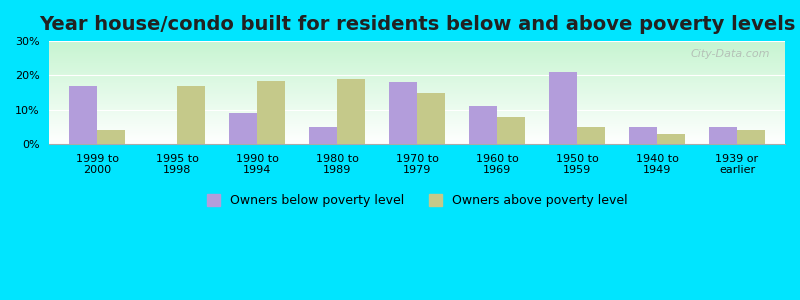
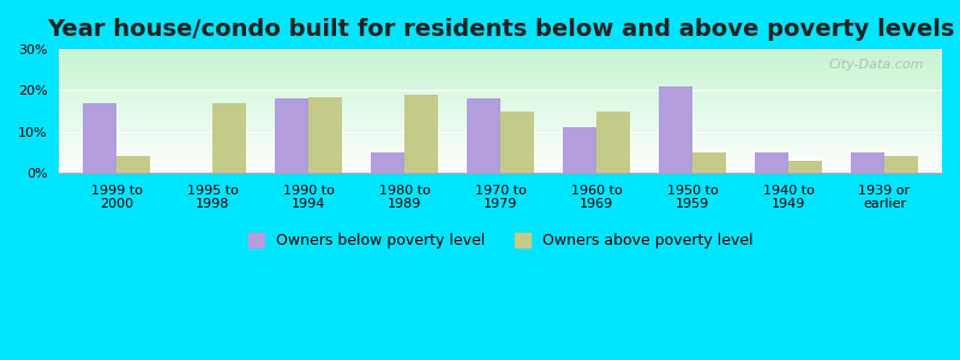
Owners below poverty level/1990 to 1994: 9% -> 18%
Owners above poverty level/1960 to 1969: 8.0% -> 15.0%
